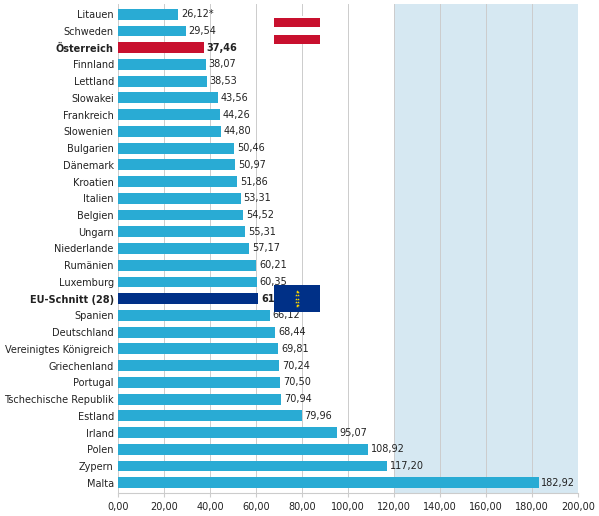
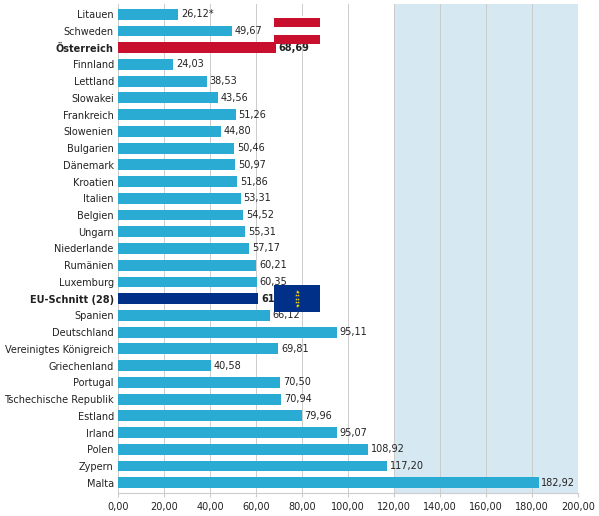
Schweden: 29,54 -> 49,67
Österreich: 37,46 -> 68,69
Finnland: 38,07 -> 24,03
Frankreich: 44,26 -> 51,26
Deutschland: 68,44 -> 95,11
Griechenland: 70,24 -> 40,58
